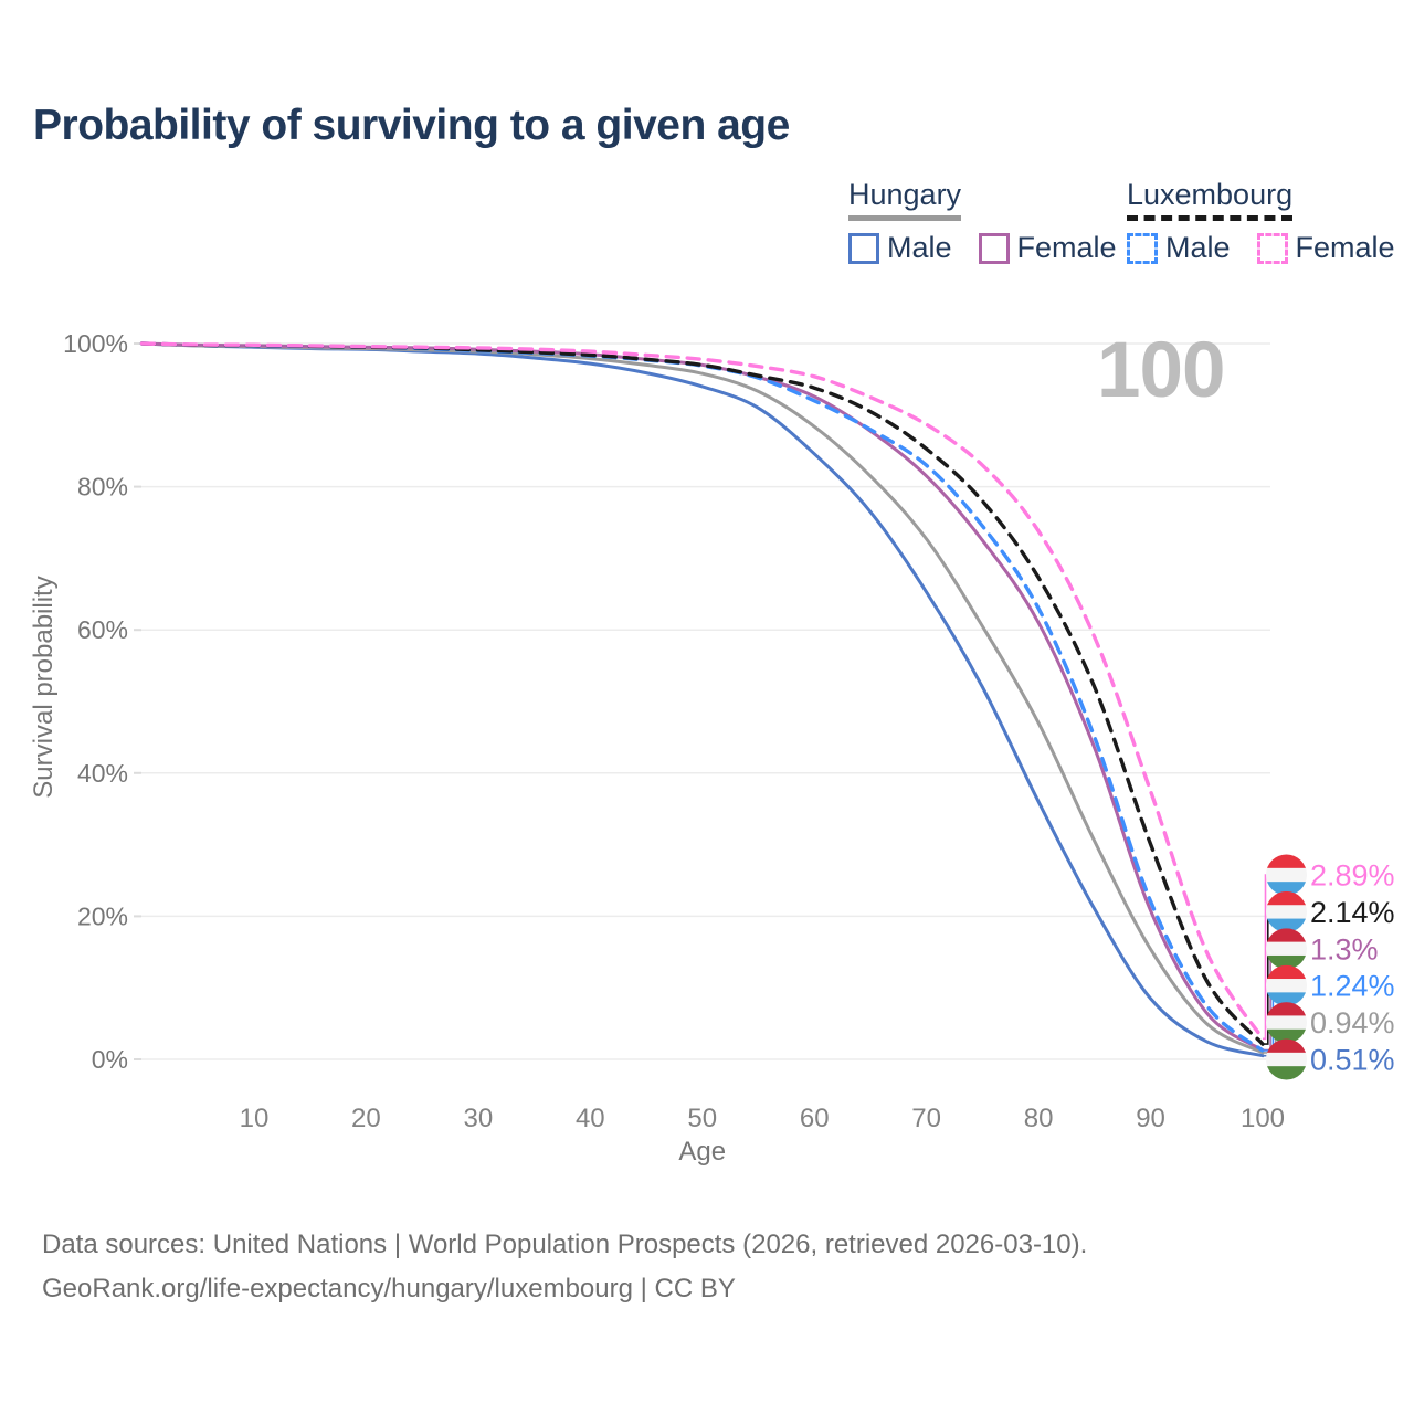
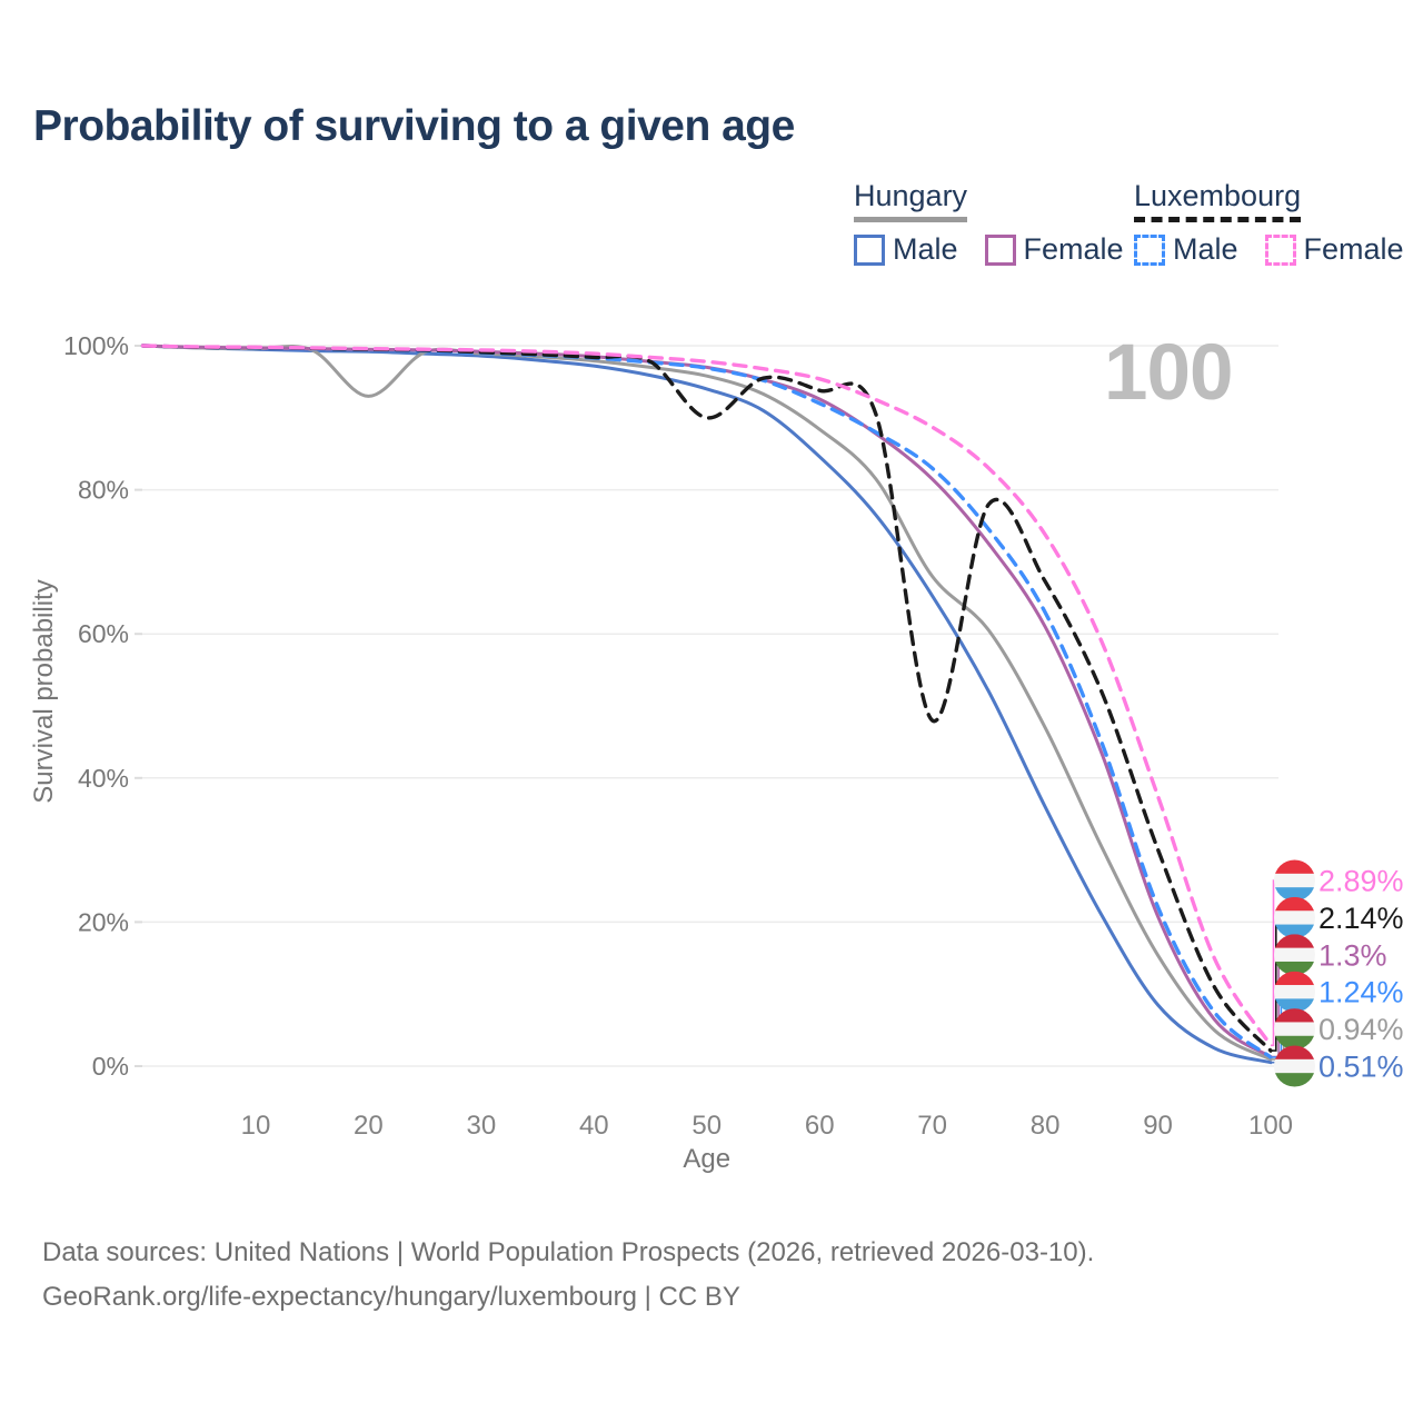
Hungary/20: 99% -> 93%
Luxembourg/50: 97% -> 90%
Hungary/70: 73% -> 68%
Luxembourg/70: 85% -> 48%
